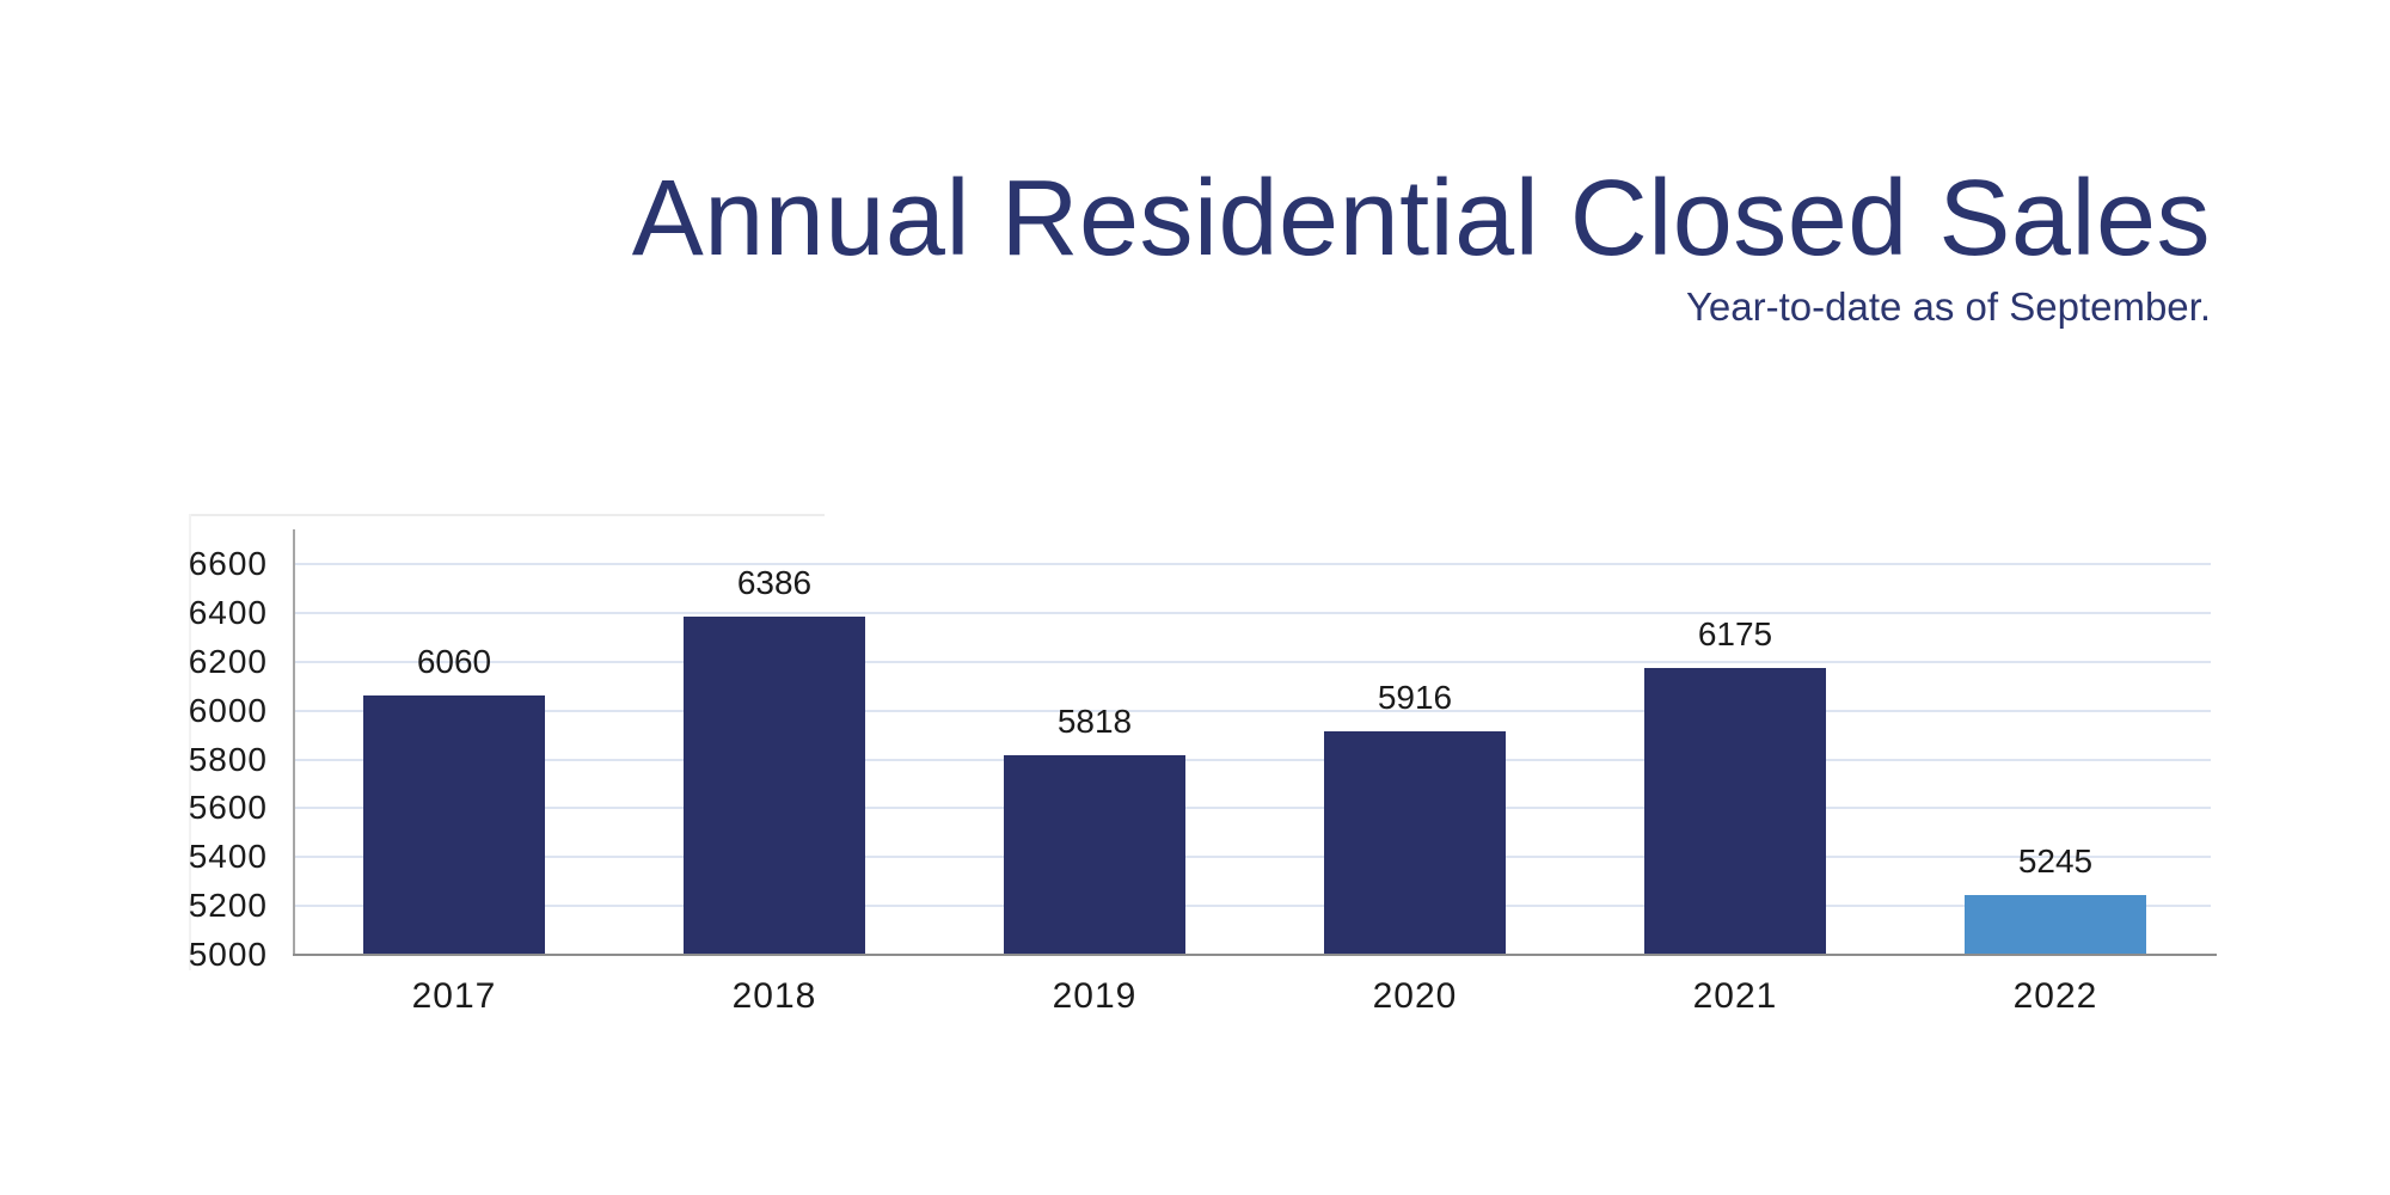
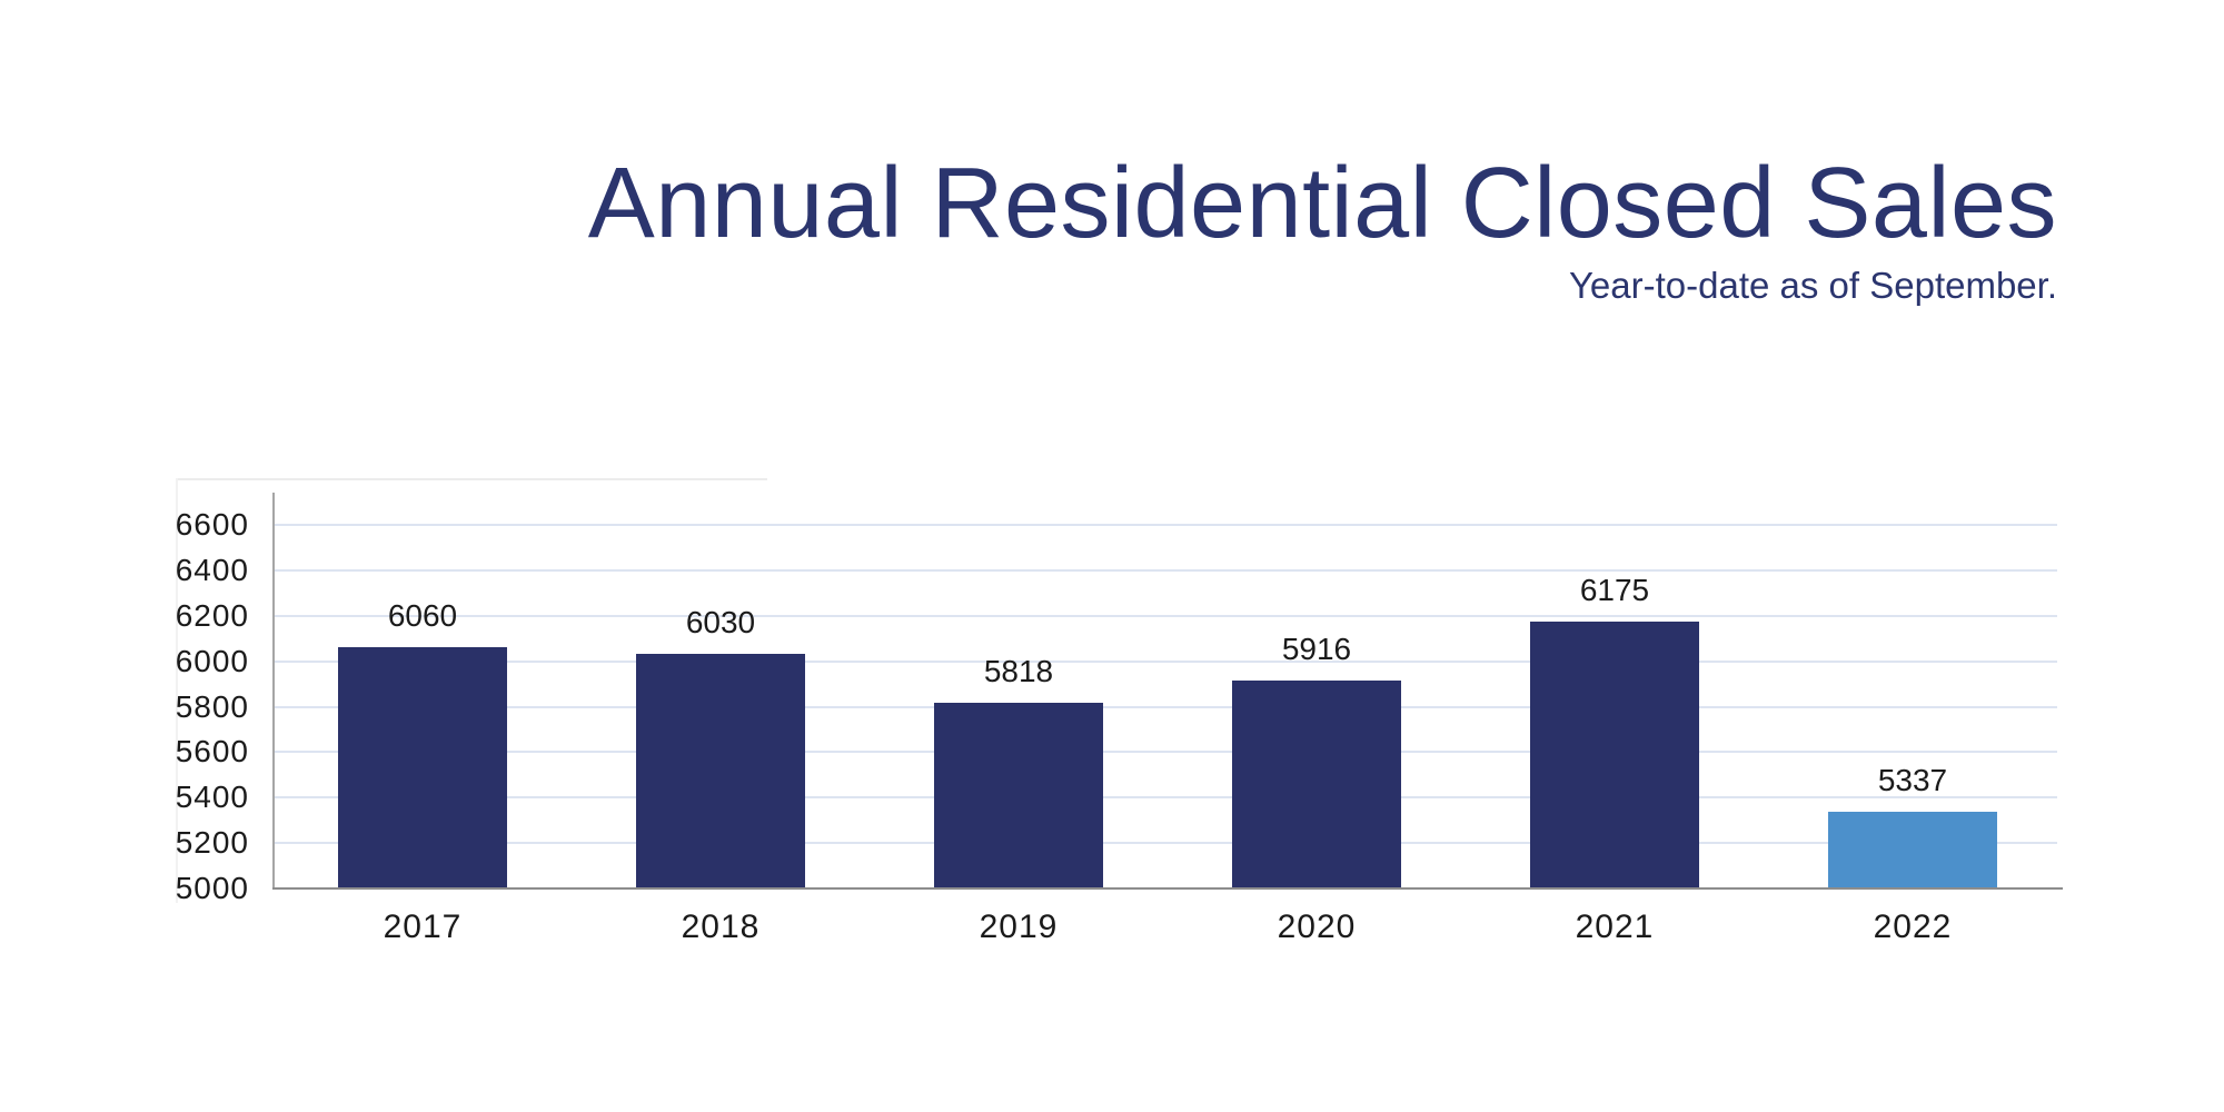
2018: 6386 -> 6030
2022: 5245 -> 5337
